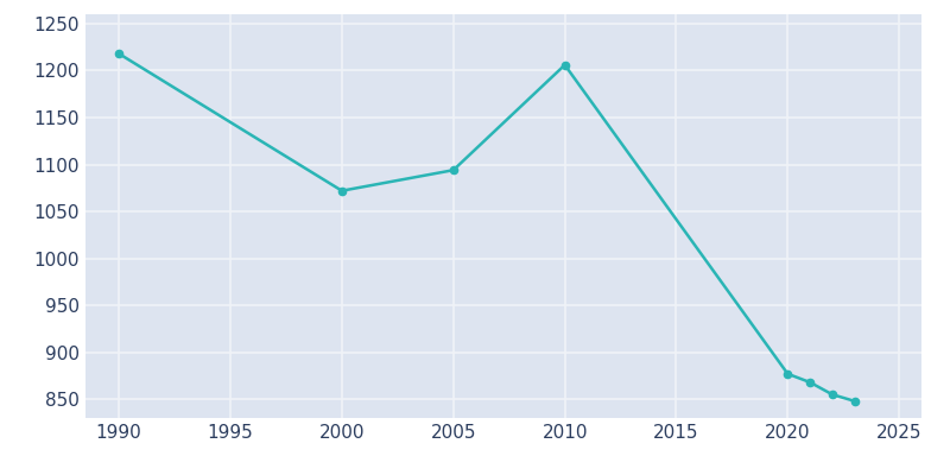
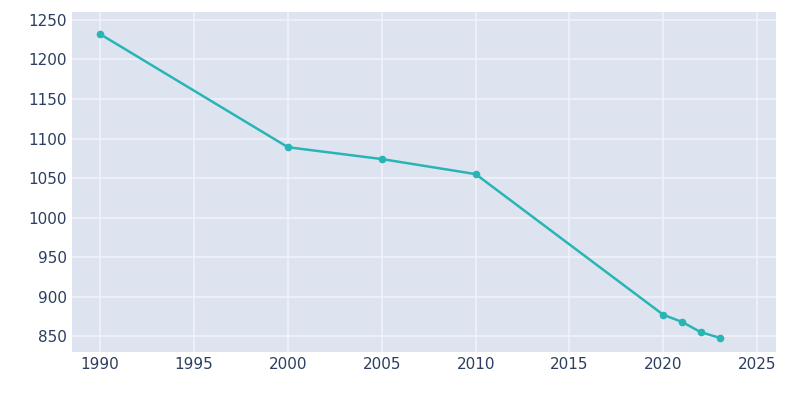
1990: 1218 -> 1232
2000: 1072 -> 1089
2005: 1094 -> 1074
2010: 1206 -> 1055
